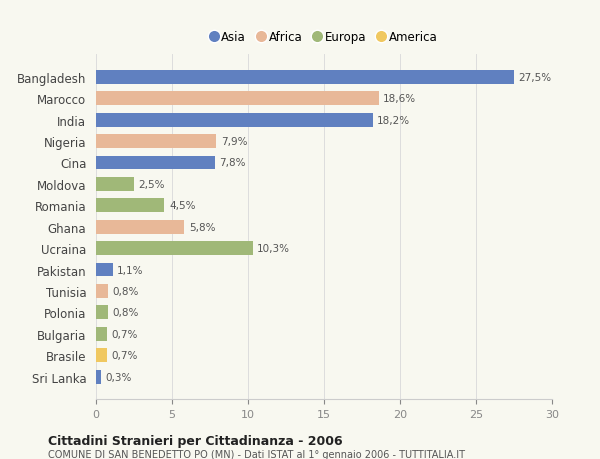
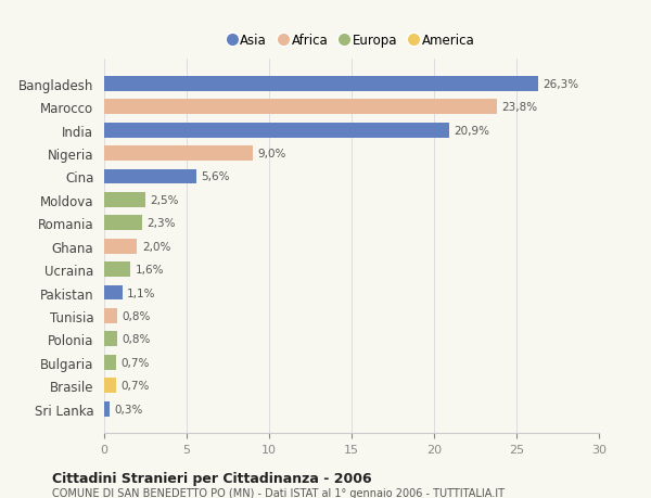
Bangladesh: 27,5% -> 26,3%
Marocco: 18,6% -> 23,8%
India: 18,2% -> 20,9%
Nigeria: 7,9% -> 9,0%
Cina: 7,8% -> 5,6%
Romania: 4,5% -> 2,3%
Ghana: 5,8% -> 2,0%
Ucraina: 10,3% -> 1,6%
